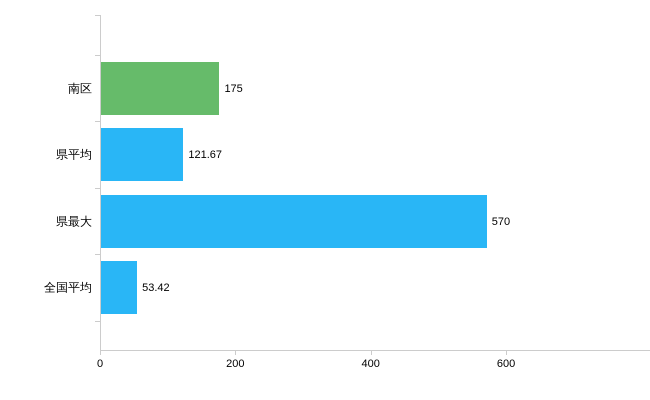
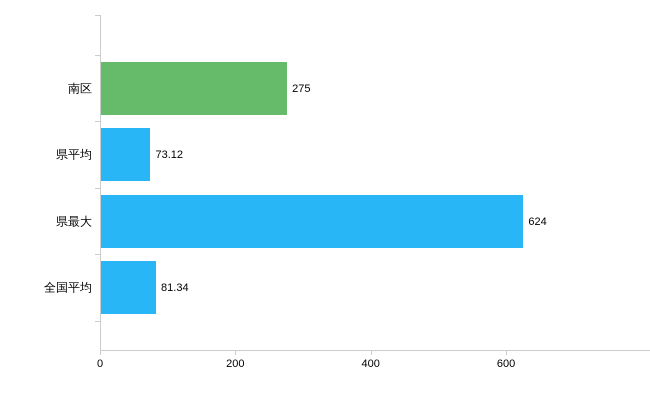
南区: 175 -> 275
県平均: 121.67 -> 73.12
県最大: 570 -> 624
全国平均: 53.42 -> 81.34
